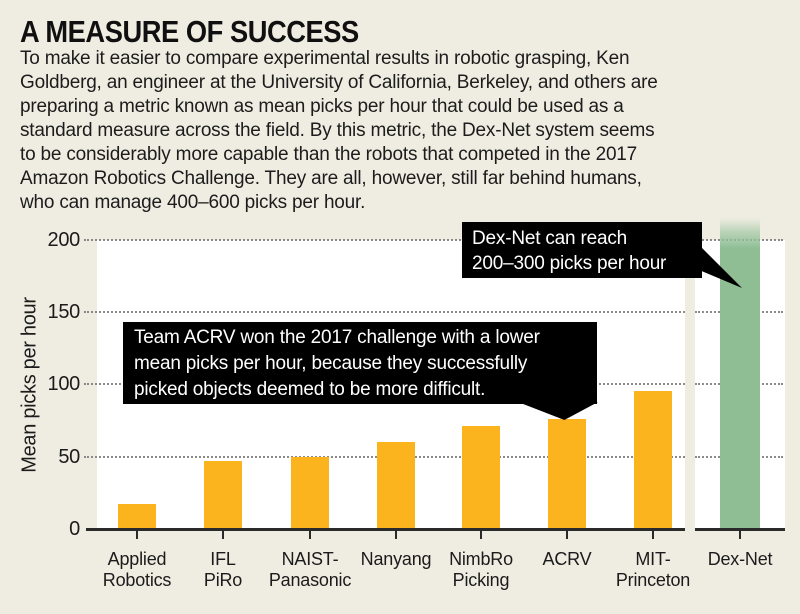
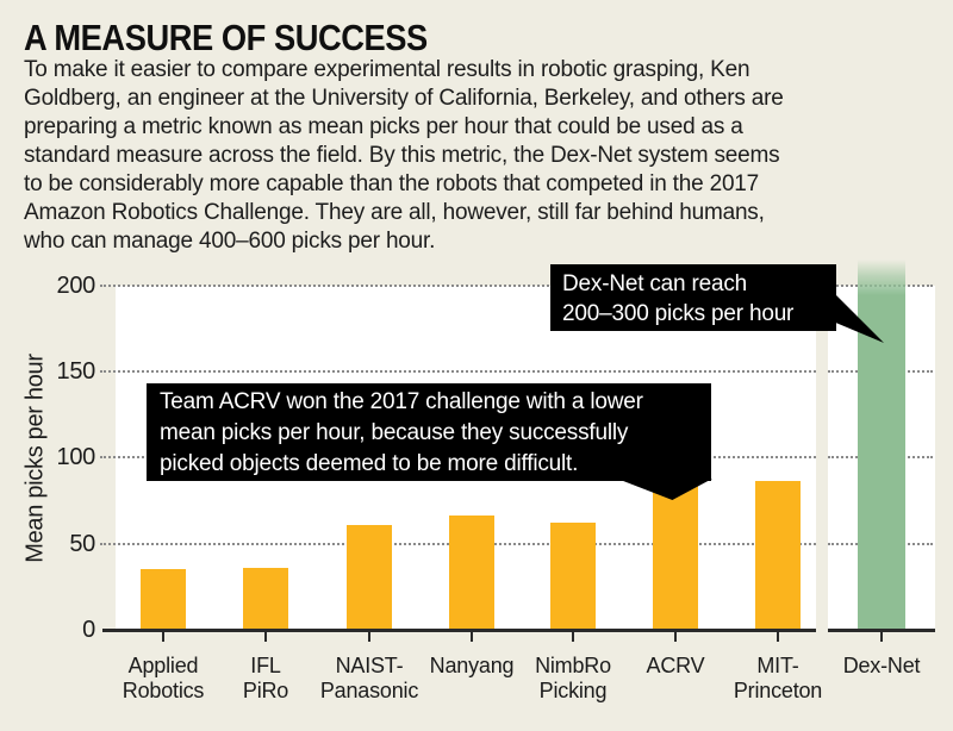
Applied Robotics: 17 -> 35
IFL PiRo: 47 -> 36
NAIST-Panasonic: 50 -> 61
Nanyang: 60 -> 66
NimbRo Picking: 71 -> 62
ACRV: 76 -> 87
MIT-Princeton: 95 -> 86
